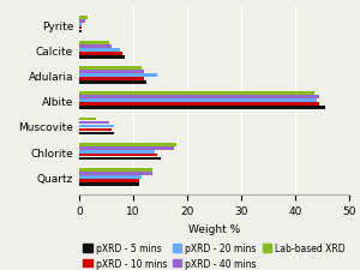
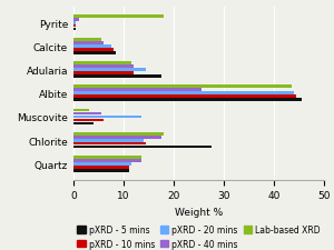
Lab-based XRD/Pyrite: 1.5 -> 18.0
pXRD - 5 mins/Adularia: 12.5 -> 17.5
pXRD - 40 mins/Albite: 44.5 -> 25.5
pXRD - 20 mins/Muscovite: 6.5 -> 13.5
pXRD - 5 mins/Muscovite: 6.5 -> 4.0
pXRD - 5 mins/Chlorite: 15.0 -> 27.5
